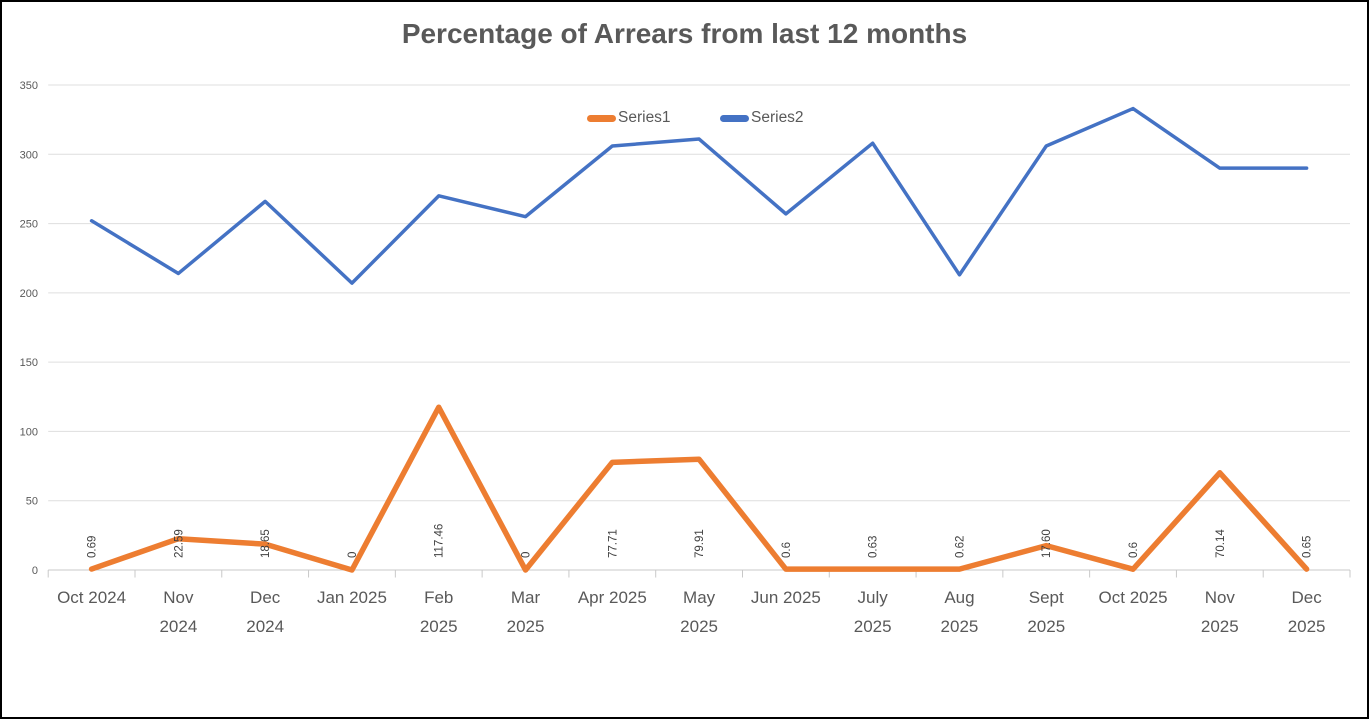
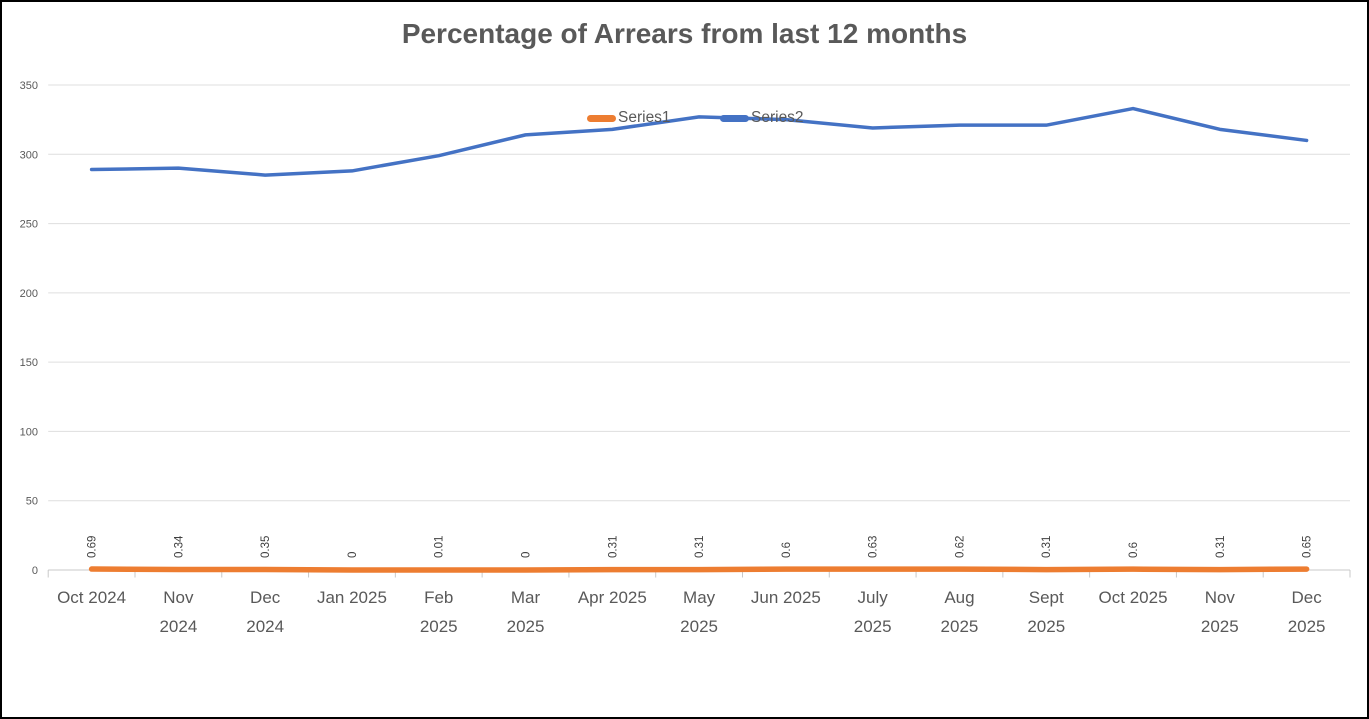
Series2/Oct 2024: 252 -> 289
Series1/Nov 2024: 22.59 -> 0.34
Series2/Nov 2024: 214 -> 290
Series1/Dec 2024: 18.65 -> 0.35
Series2/Dec 2024: 266 -> 285
Series2/Jan 2025: 207 -> 288
Series1/Feb 2025: 117.46 -> 0.01
Series2/Feb 2025: 270 -> 299
Series2/Mar 2025: 255 -> 314
Series1/Apr 2025: 77.71 -> 0.31
Series2/Apr 2025: 306 -> 318
Series1/May 2025: 79.91 -> 0.31
Series2/May 2025: 311 -> 327
Series2/Jun 2025: 257 -> 325
Series2/July 2025: 308 -> 319
Series2/Aug 2025: 213 -> 321
Series1/Sept 2025: 17.60 -> 0.31
Series2/Sept 2025: 306 -> 321
Series1/Nov 2025: 70.14 -> 0.31
Series2/Nov 2025: 290 -> 318
Series2/Dec 2025: 290 -> 310
